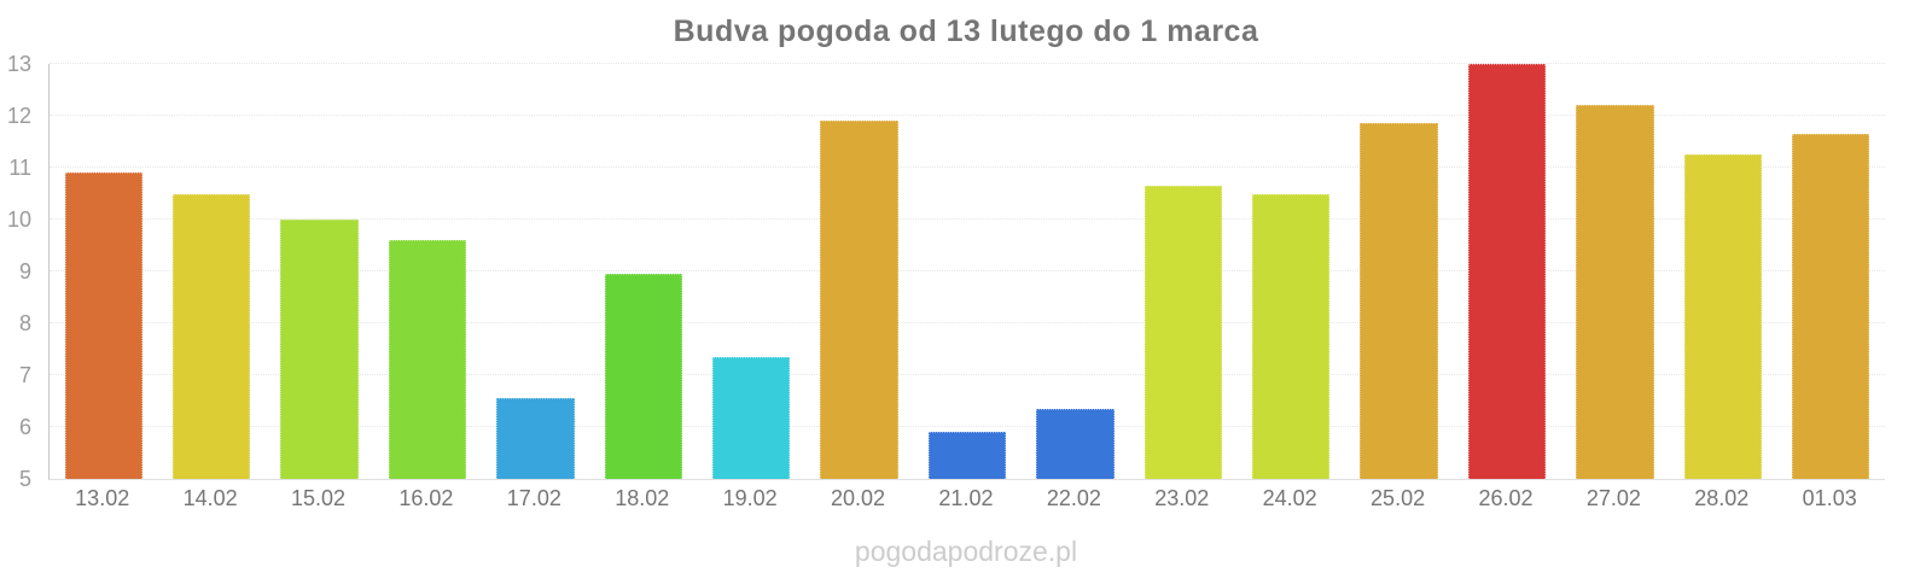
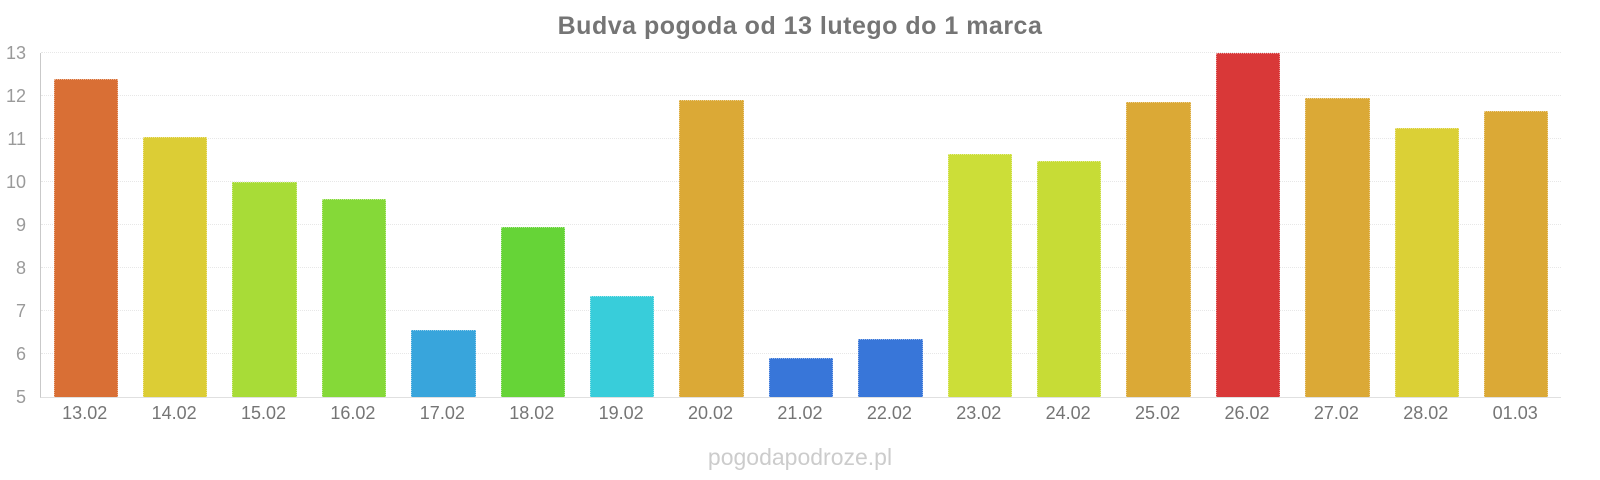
13.02: 10.9 -> 12.4
14.02: 10.5 -> 11.1
27.02: 12.2 -> 11.9
